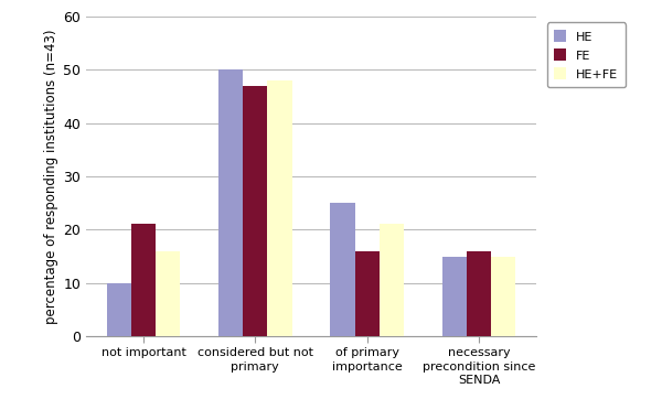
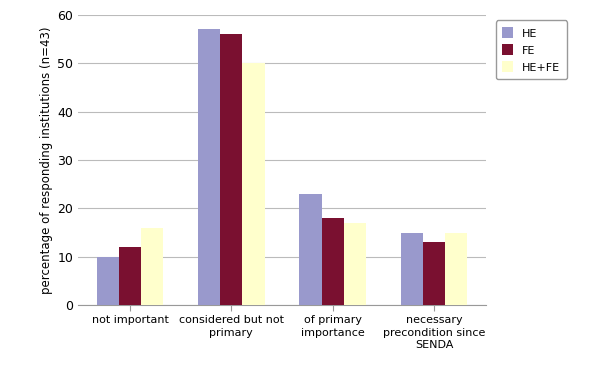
FE/not important: 21 -> 12
HE/considered but not primary: 50 -> 57
FE/considered but not primary: 47 -> 56
HE+FE/considered but not primary: 48 -> 50
HE/of primary importance: 25 -> 23
FE/of primary importance: 16 -> 18
HE+FE/of primary importance: 21 -> 17
FE/necessary precondition since SENDA: 16 -> 13
